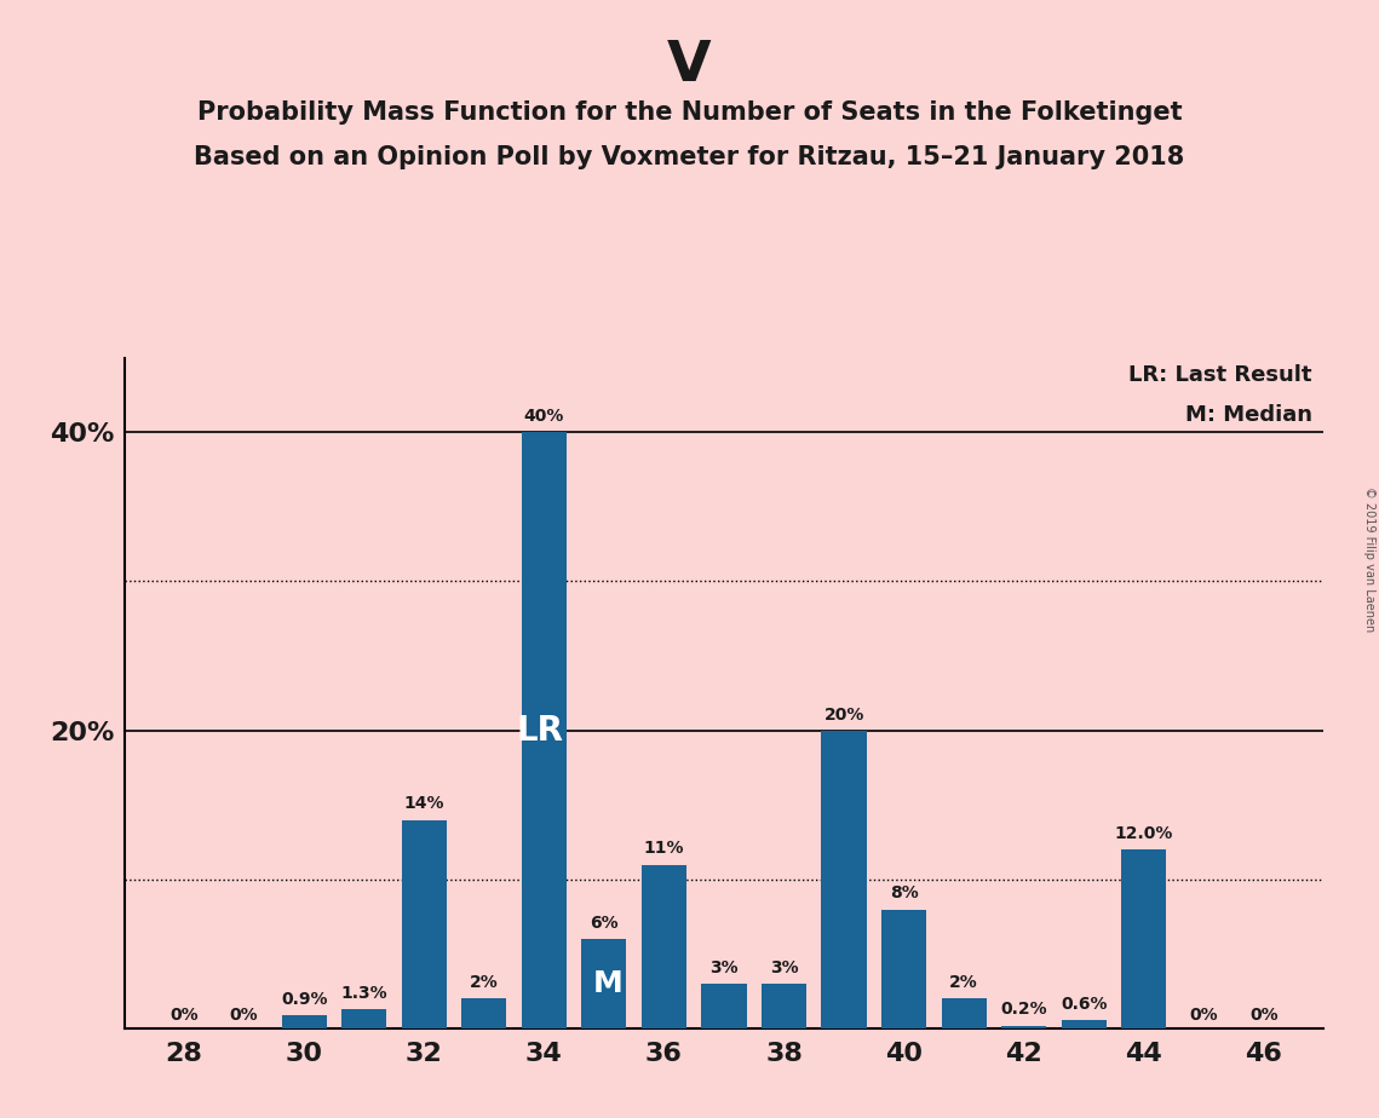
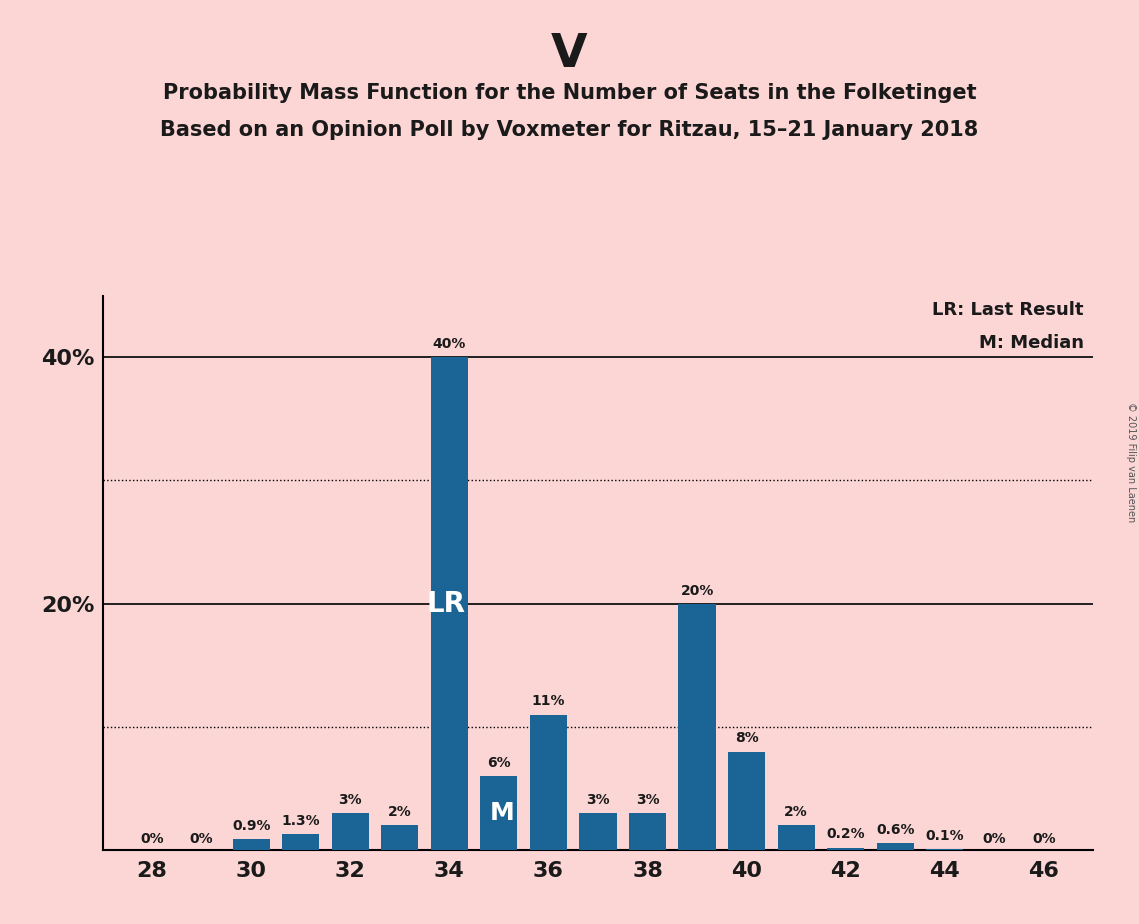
32: 14% -> 3%
44: 12.0% -> 0.1%
